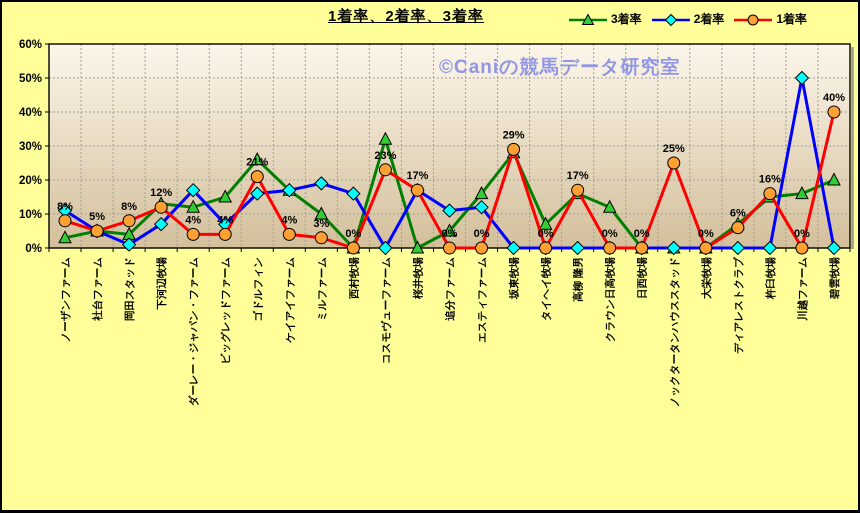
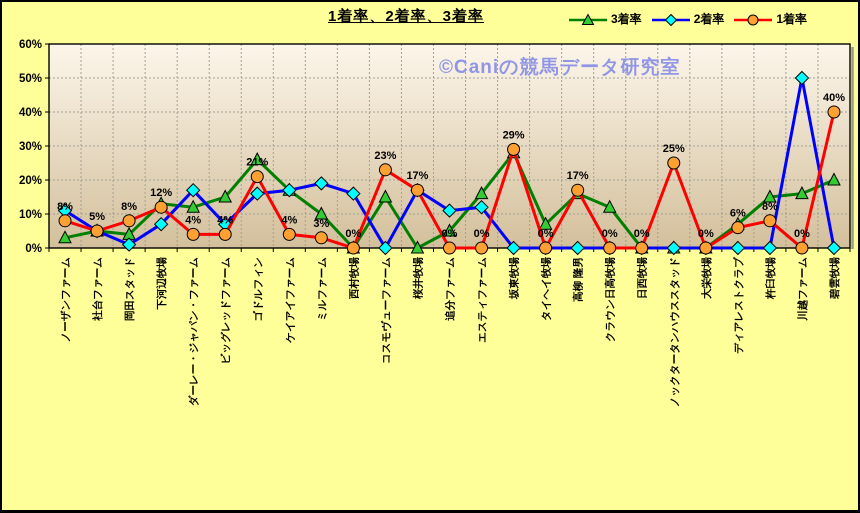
3着率/コスモヴューファーム: 32% -> 15%
1着率/杵臼牧場: 16% -> 8%
